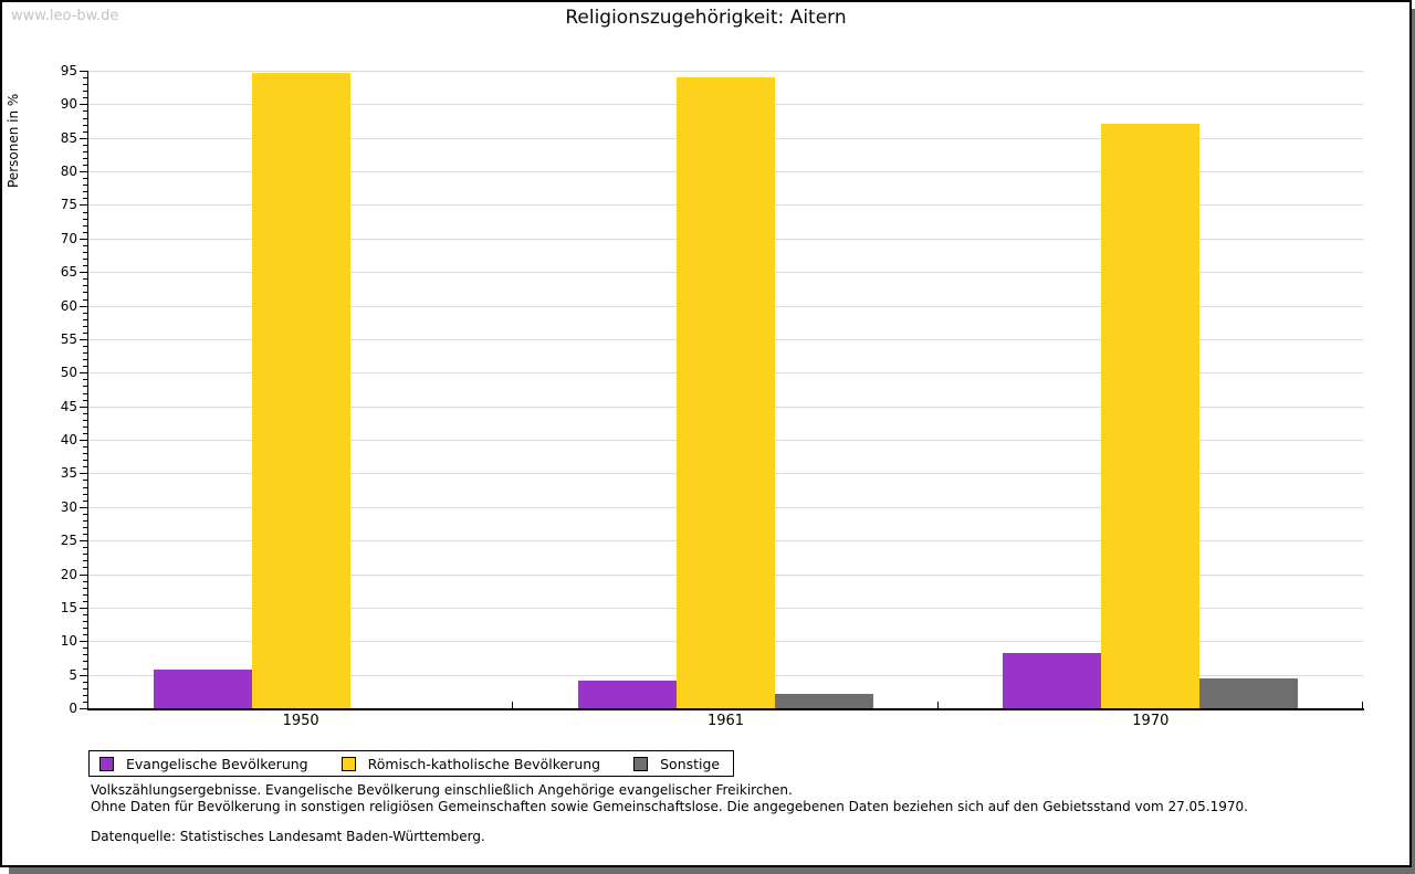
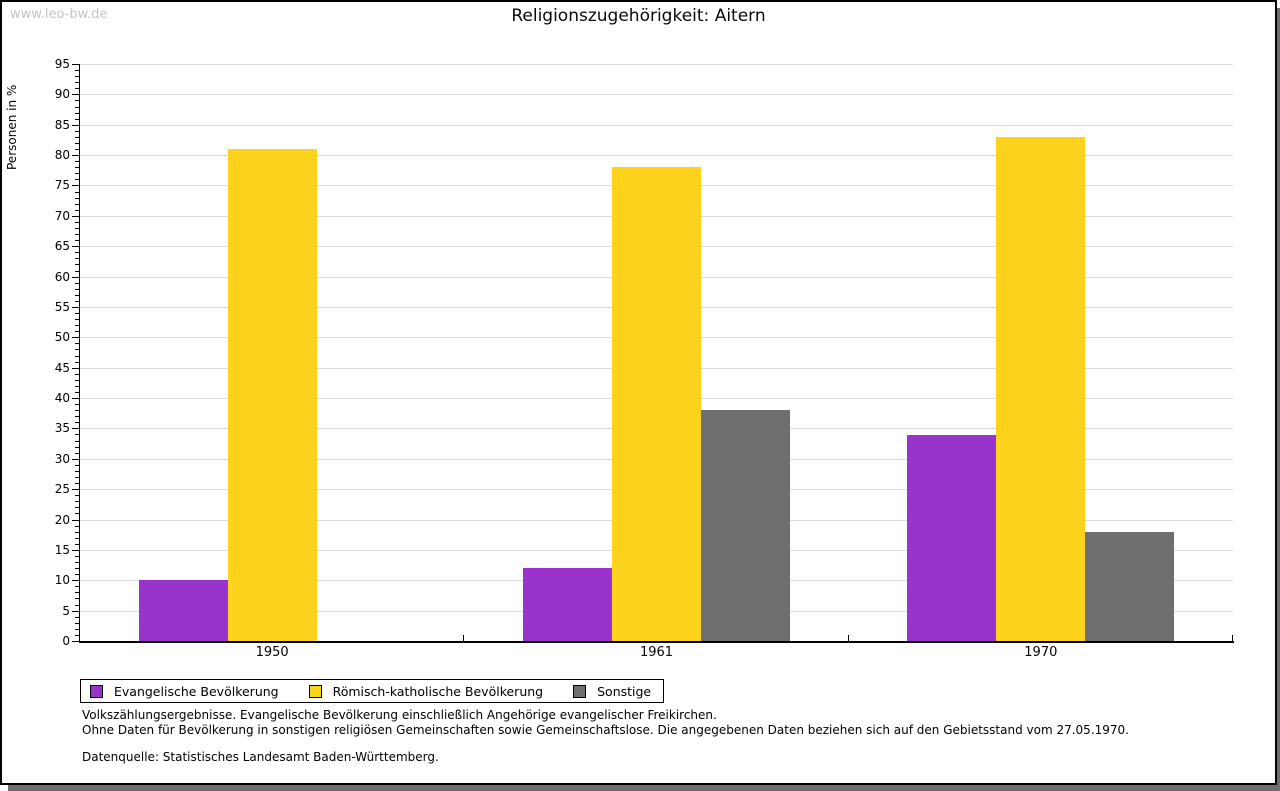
Evangelische Bevölkerung/1950: 6 -> 10
Römisch-katholische Bevölkerung/1950: 95 -> 81
Evangelische Bevölkerung/1961: 4 -> 12
Römisch-katholische Bevölkerung/1961: 94 -> 78
Sonstige/1961: 2 -> 38
Evangelische Bevölkerung/1970: 8 -> 34
Römisch-katholische Bevölkerung/1970: 87 -> 83
Sonstige/1970: 4 -> 18
